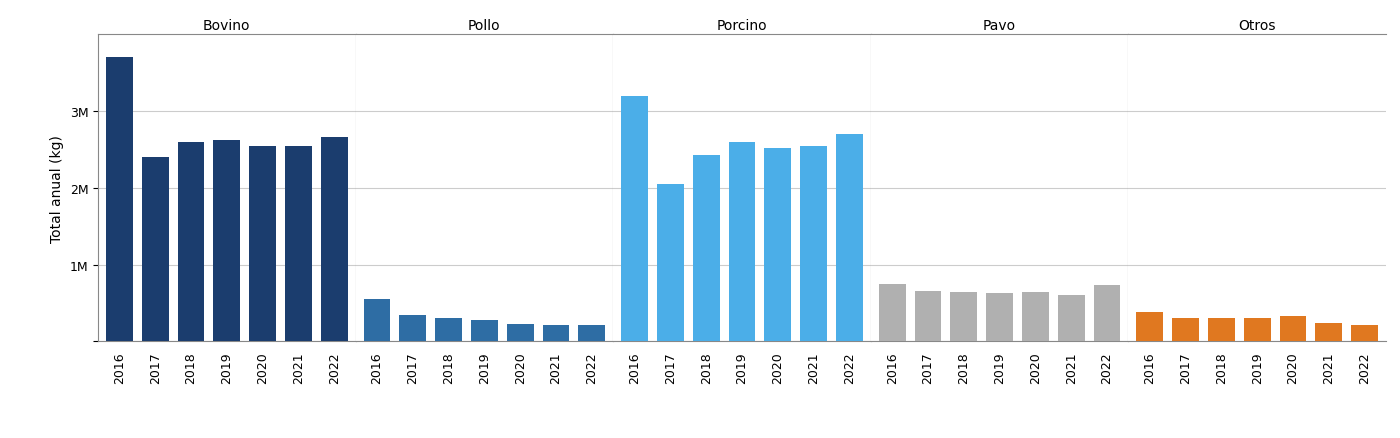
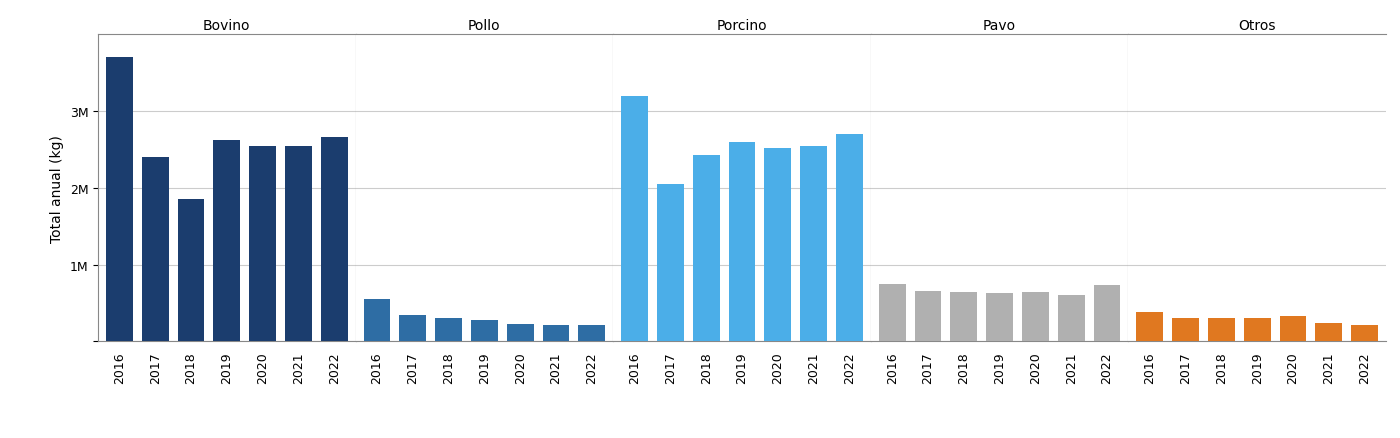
Bovino/2018: 2.60M -> 1.86M
